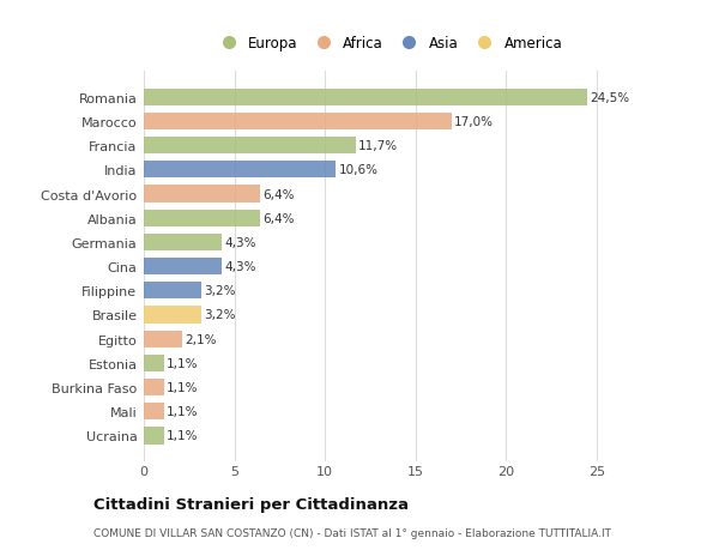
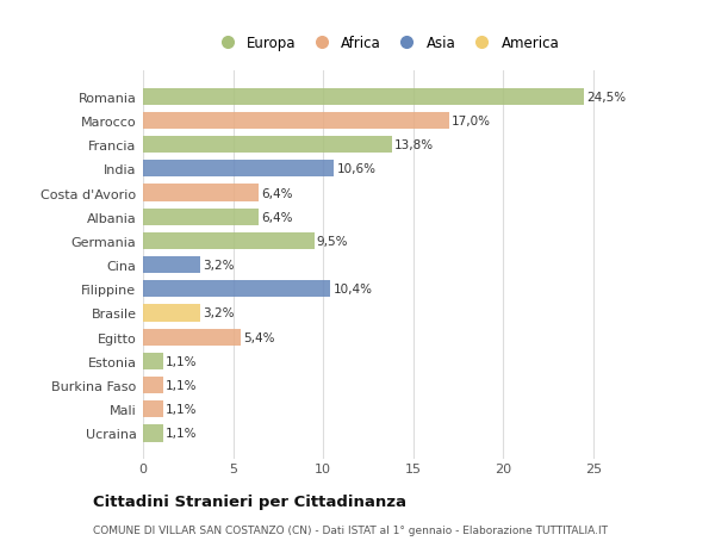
Francia: 11,7% -> 13,8%
Germania: 4,3% -> 9,5%
Cina: 4,3% -> 3,2%
Filippine: 3,2% -> 10,4%
Egitto: 2,1% -> 5,4%
